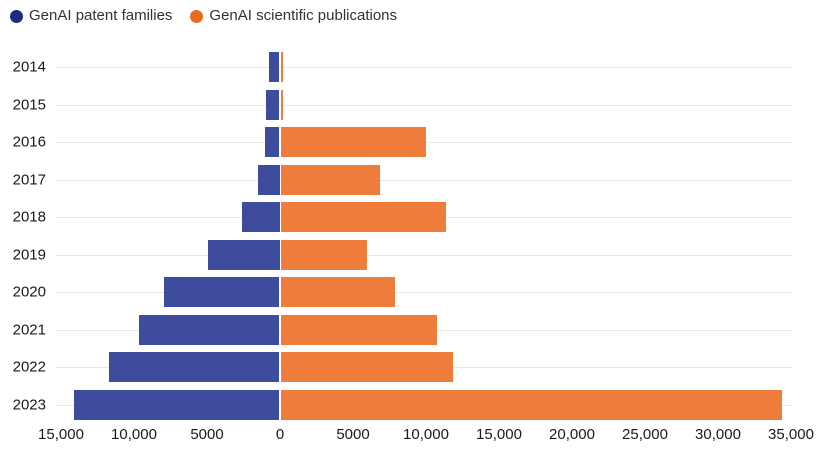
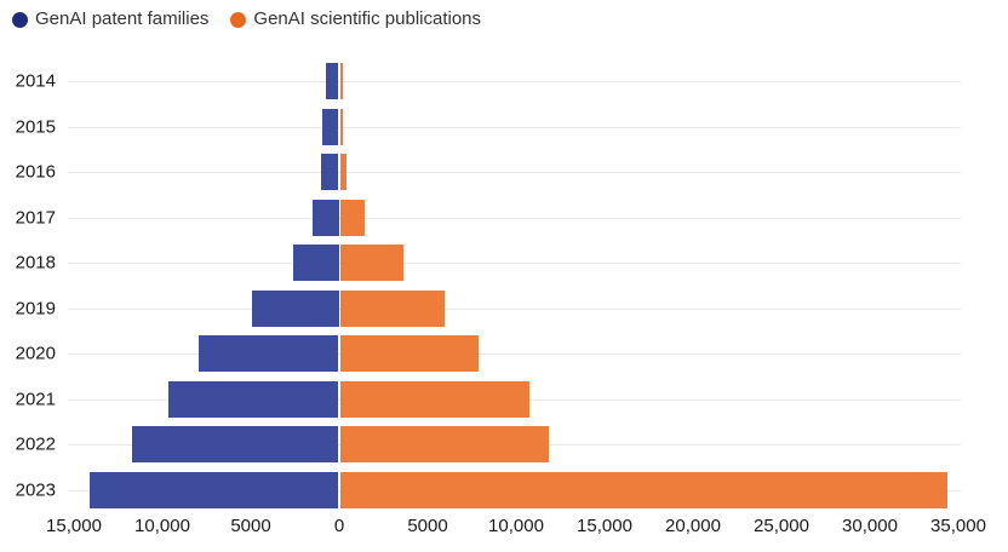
GenAI scientific publications/2016: 9900 -> 400
GenAI scientific publications/2017: 6800 -> 1400
GenAI scientific publications/2018: 11300 -> 3600
